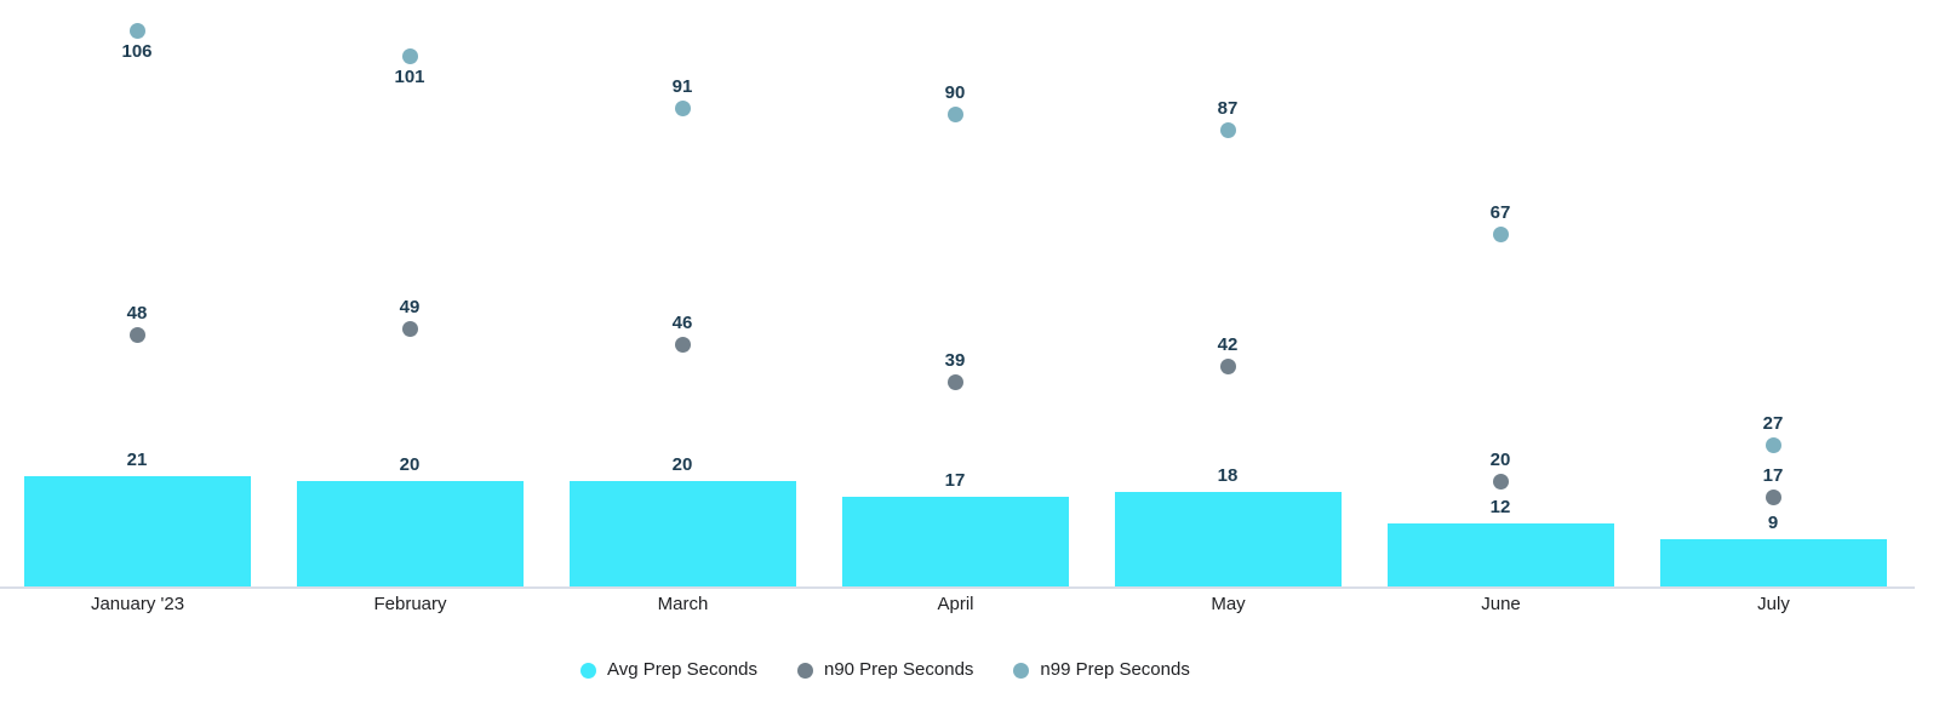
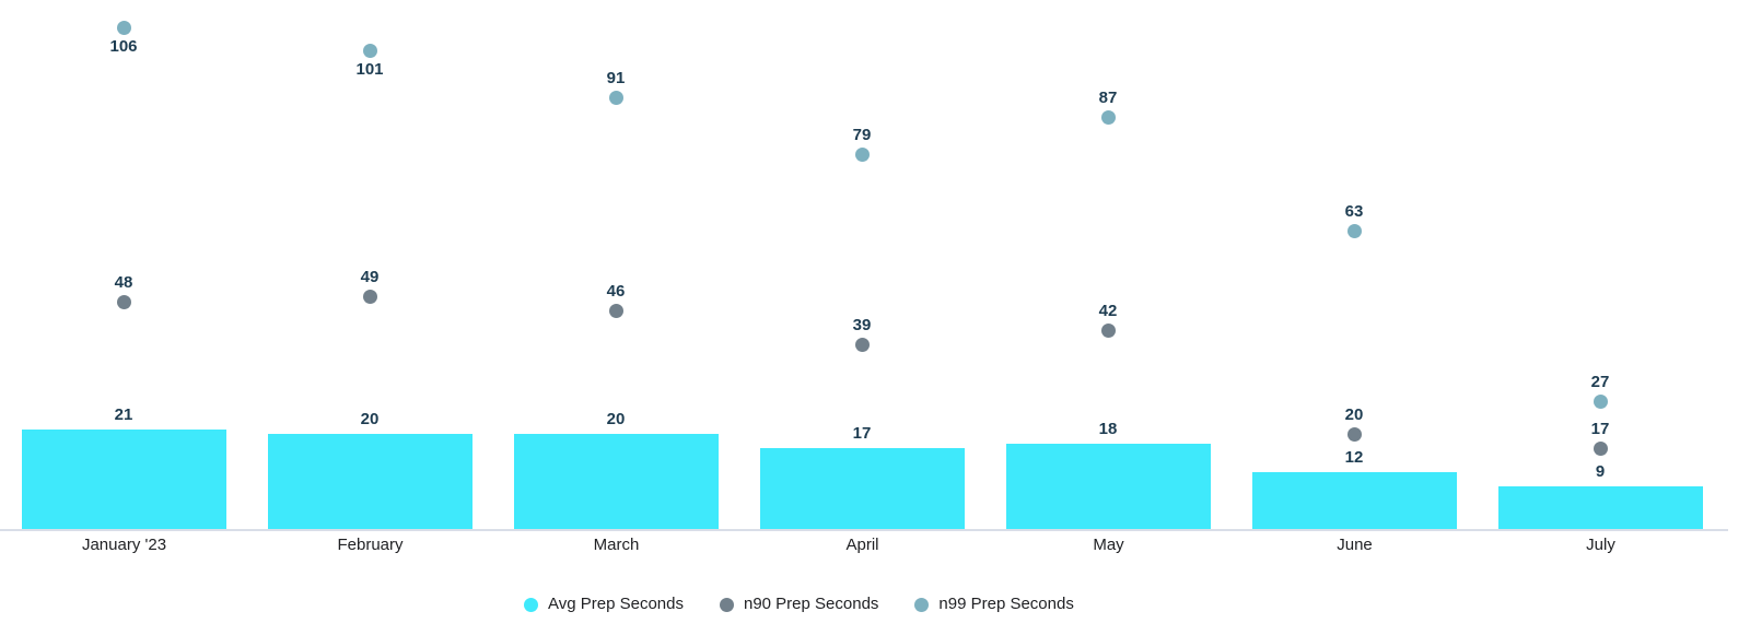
n99 Prep Seconds/April: 90 -> 79
n99 Prep Seconds/June: 67 -> 63
